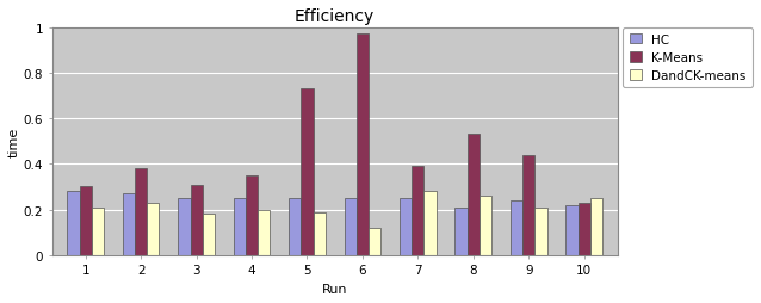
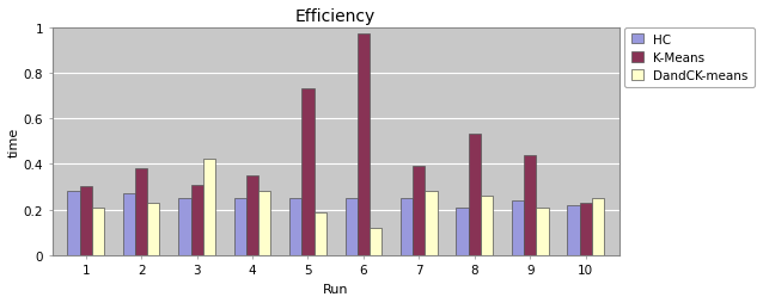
DandCK-means/3: 0.18 -> 0.42
DandCK-means/4: 0.20 -> 0.28
